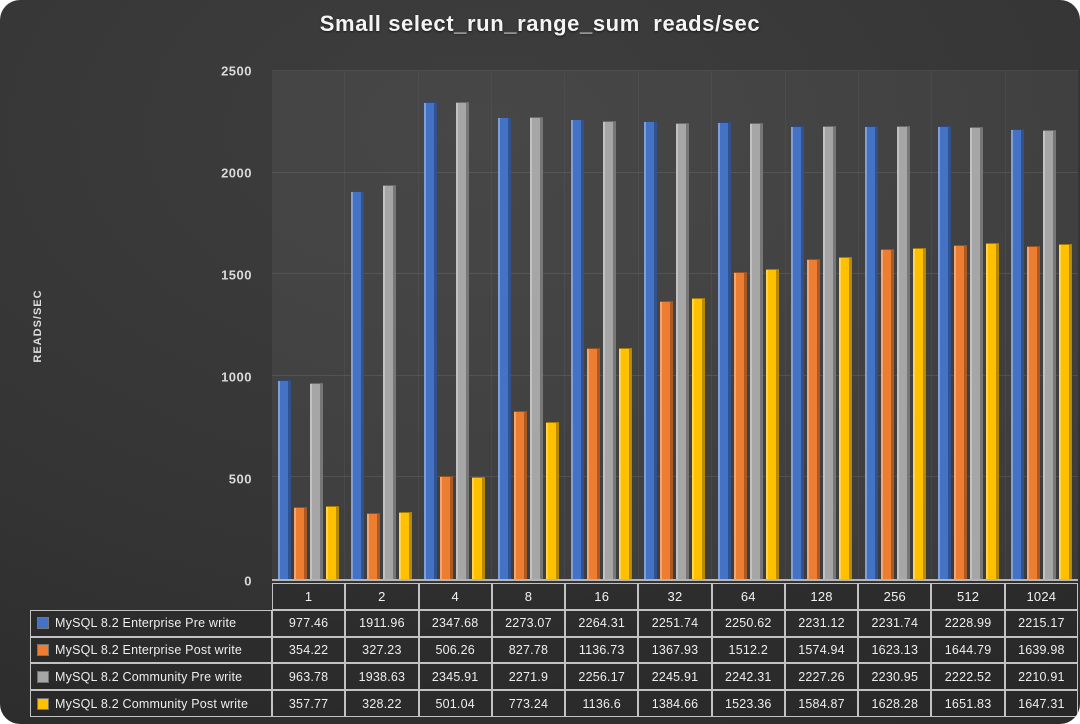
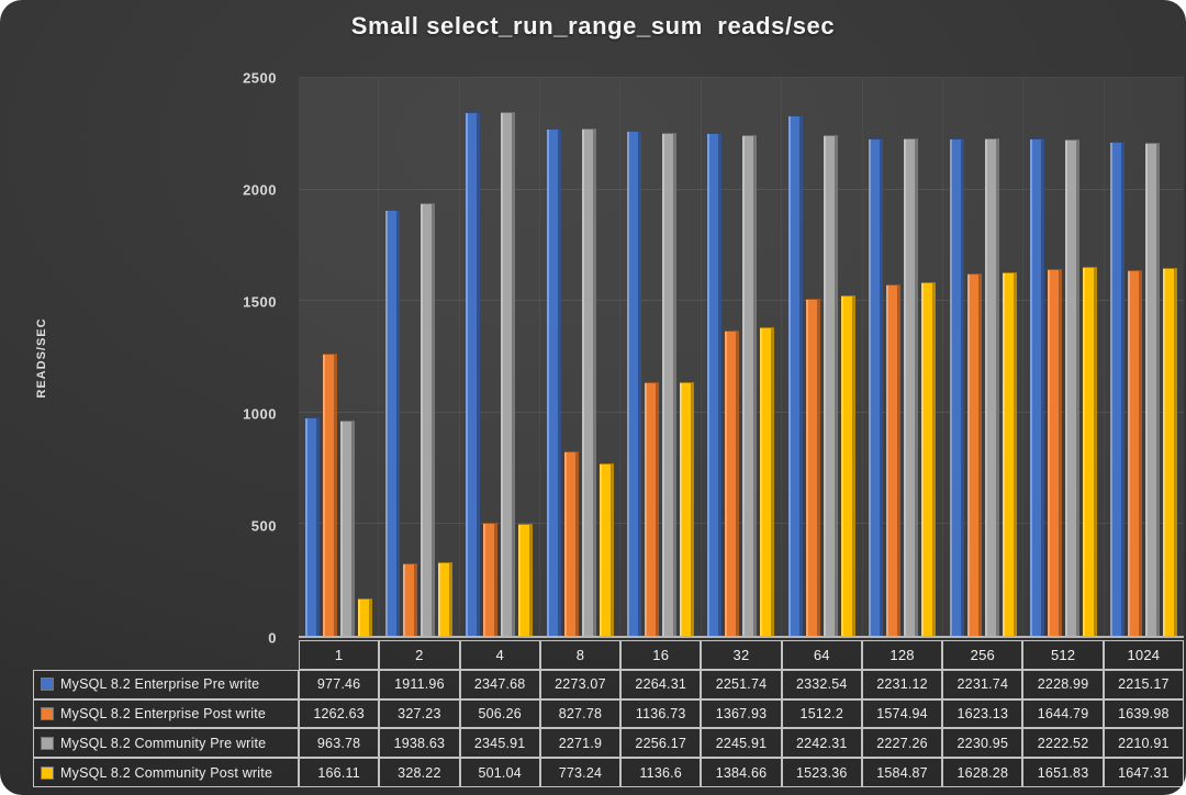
MySQL 8.2 Enterprise Post write/1: 354.22 -> 1262.63
MySQL 8.2 Community Post write/1: 357.77 -> 166.11
MySQL 8.2 Enterprise Pre write/64: 2250.62 -> 2332.54
